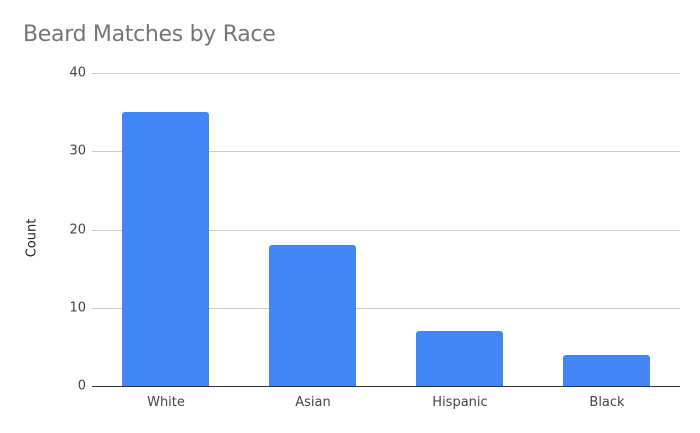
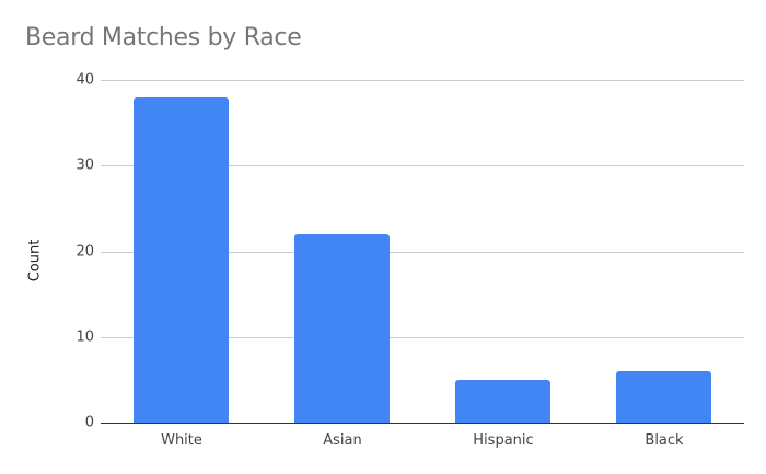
White: 35 -> 38
Asian: 18 -> 22
Hispanic: 7 -> 5
Black: 4 -> 6
